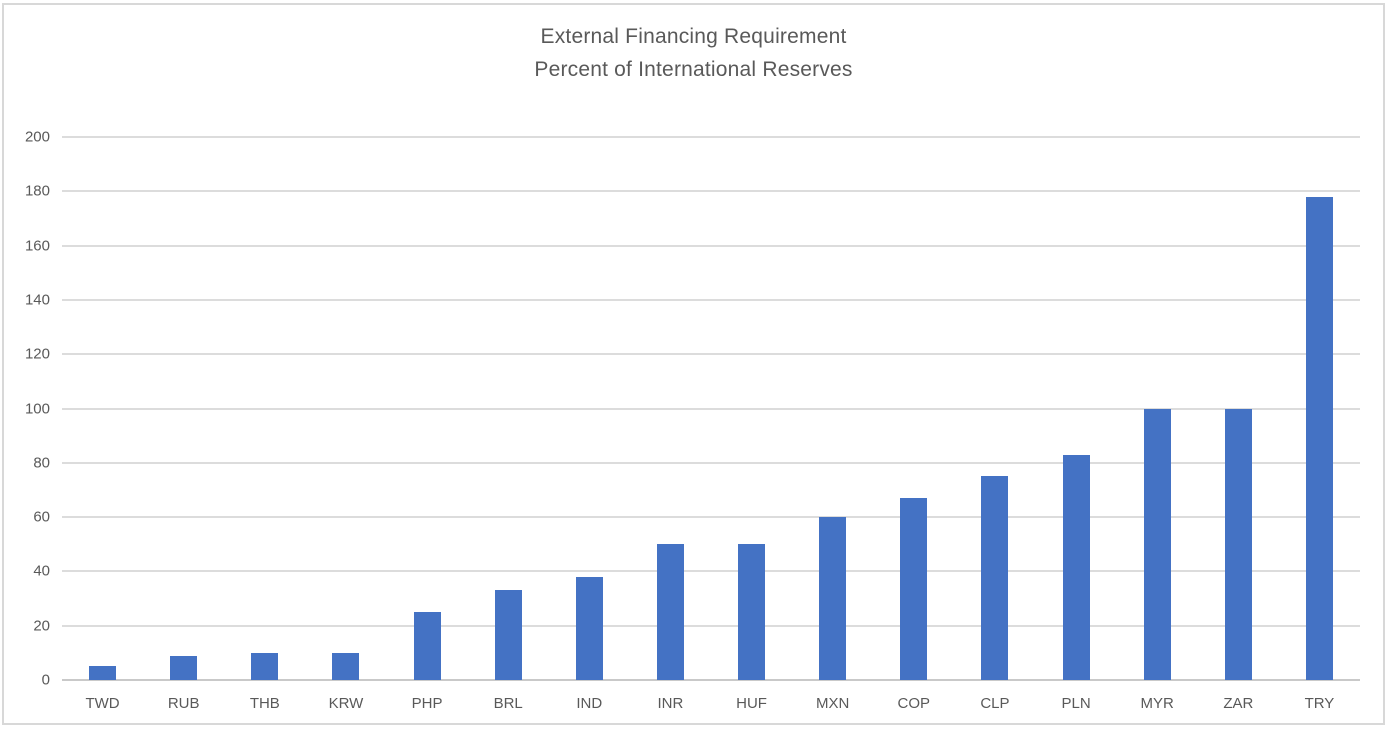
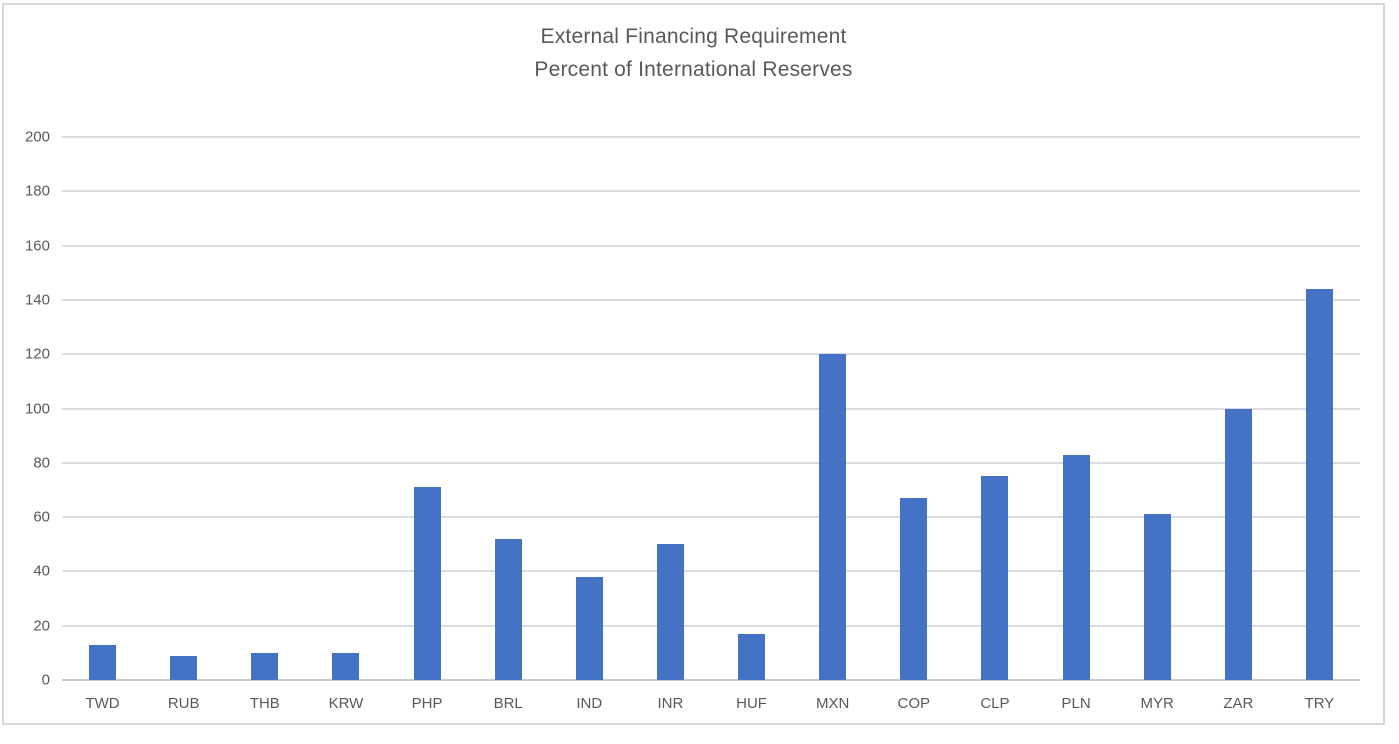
TWD: 5 -> 13
PHP: 25 -> 71
BRL: 33 -> 52
HUF: 50 -> 17
MXN: 60 -> 120
MYR: 100 -> 61
TRY: 178 -> 144
